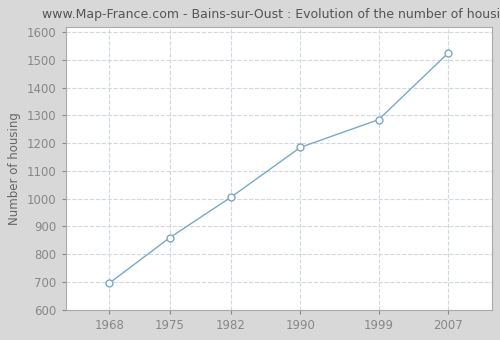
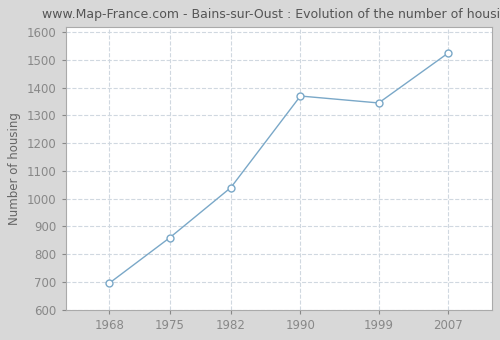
1982: 1005 -> 1040
1990: 1185 -> 1370
1999: 1285 -> 1345
